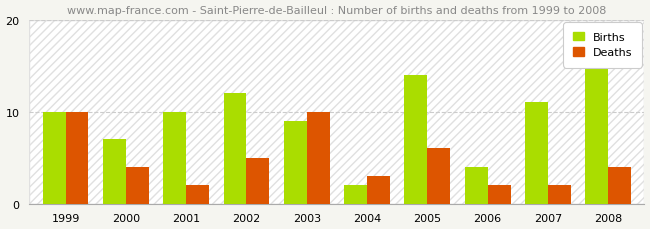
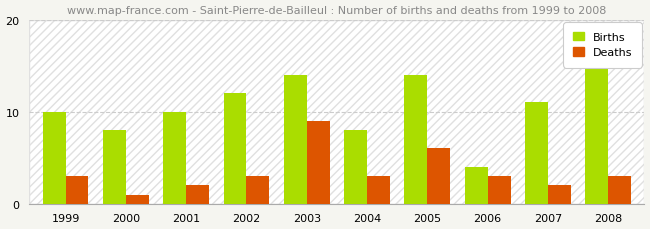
Deaths/1999: 10 -> 3
Births/2000: 7 -> 8
Deaths/2000: 4 -> 1
Deaths/2002: 5 -> 3
Births/2003: 9 -> 14
Deaths/2003: 10 -> 9
Births/2004: 2 -> 8
Deaths/2006: 2 -> 3
Deaths/2008: 4 -> 3
